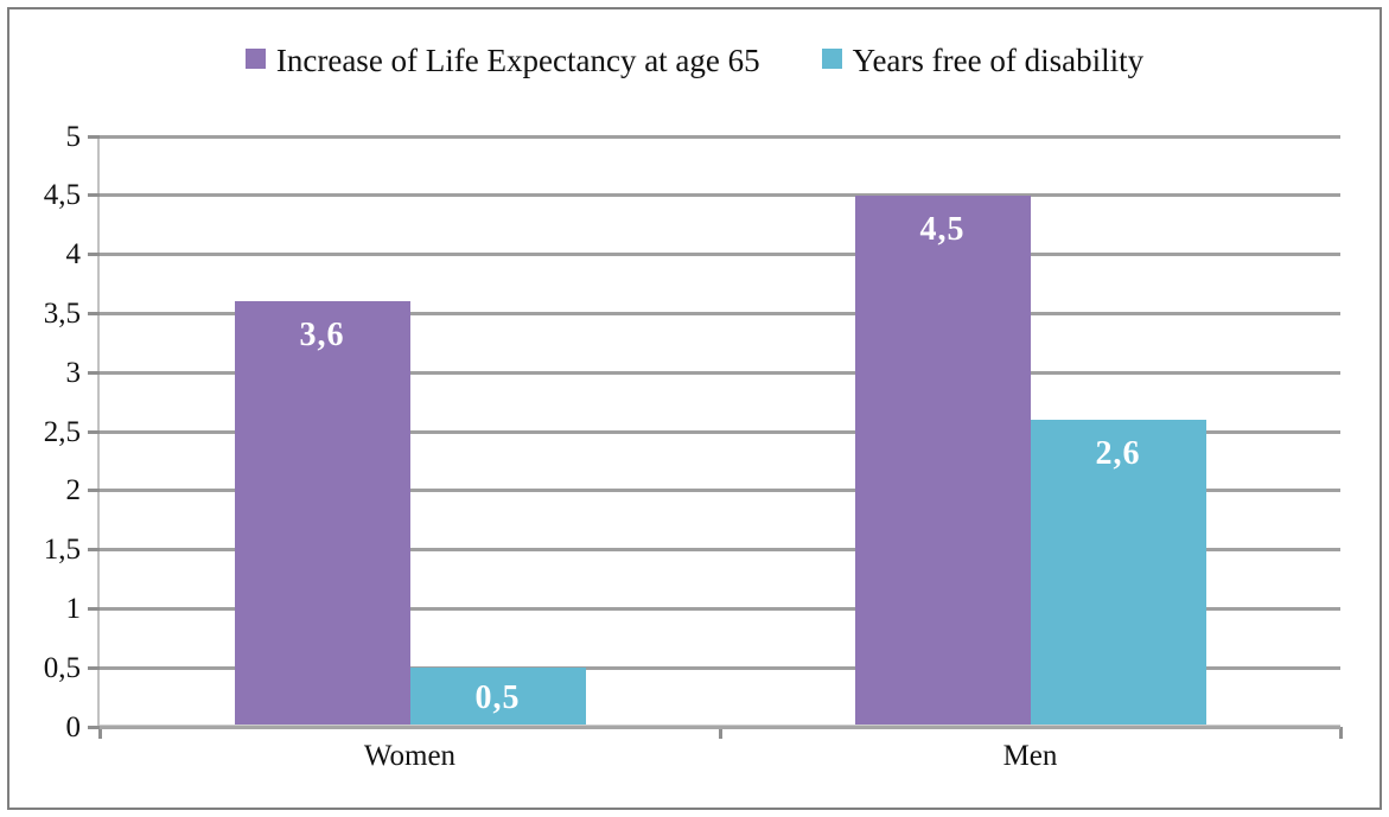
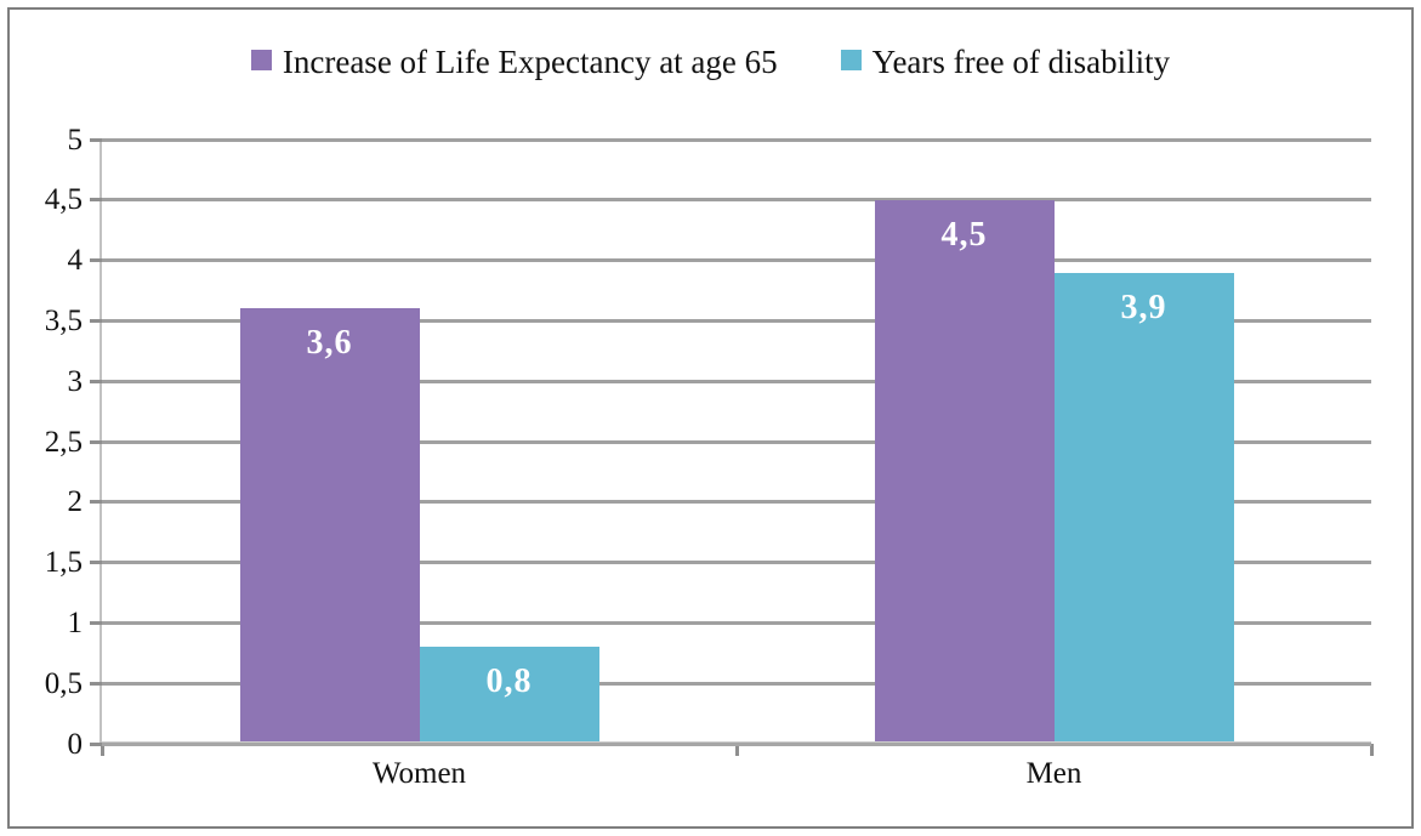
Years free of disability/Women: 0,5 -> 0,8
Years free of disability/Men: 2,6 -> 3,9
